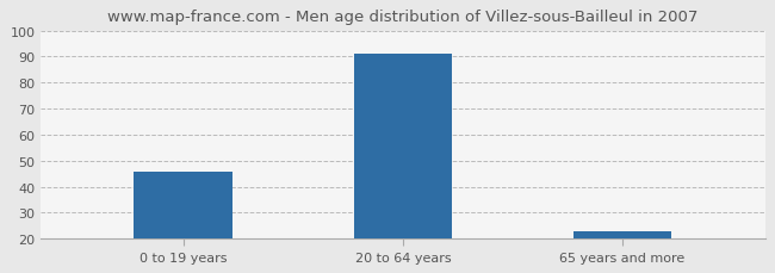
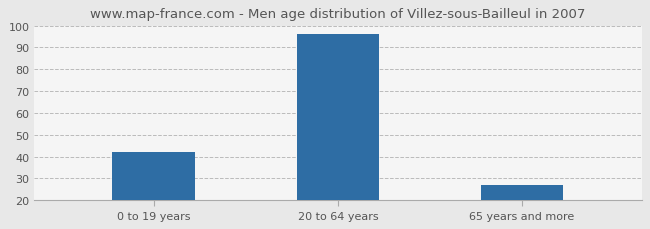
0 to 19 years: 46 -> 42
20 to 64 years: 91 -> 96
65 years and more: 23 -> 27
